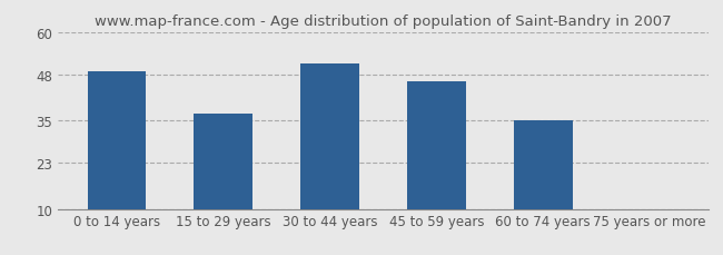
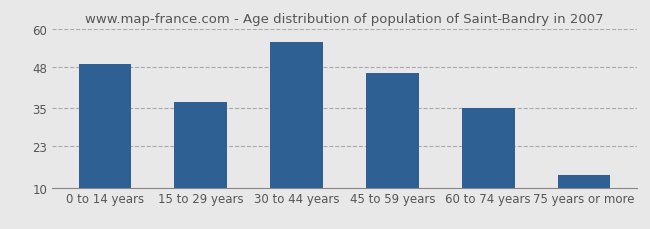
30 to 44 years: 51 -> 56
75 years or more: 10 -> 14
